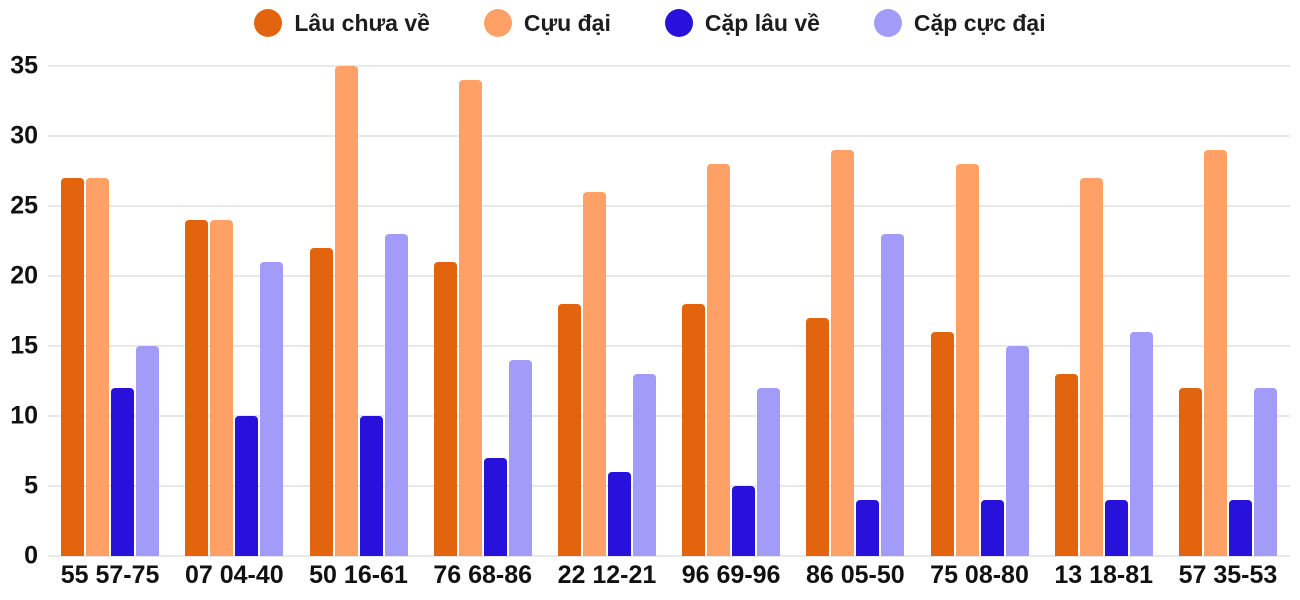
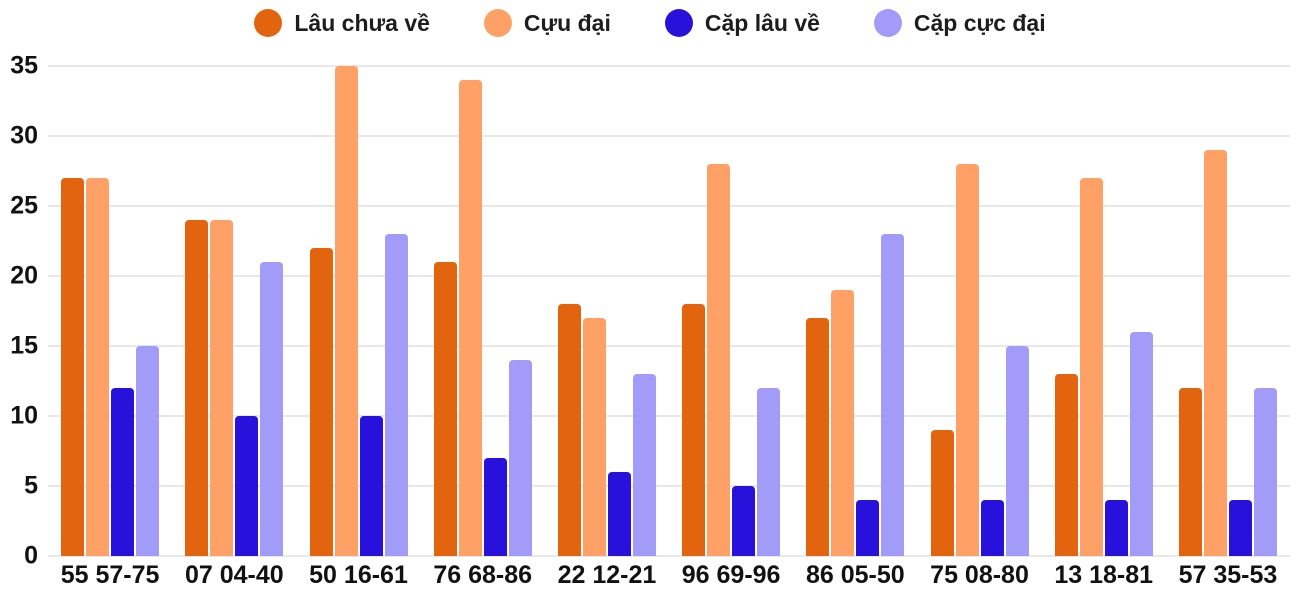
Cựu đại/22 12-21: 26 -> 17
Cựu đại/86 05-50: 29 -> 19
Lâu chưa về/75 08-80: 16 -> 9
